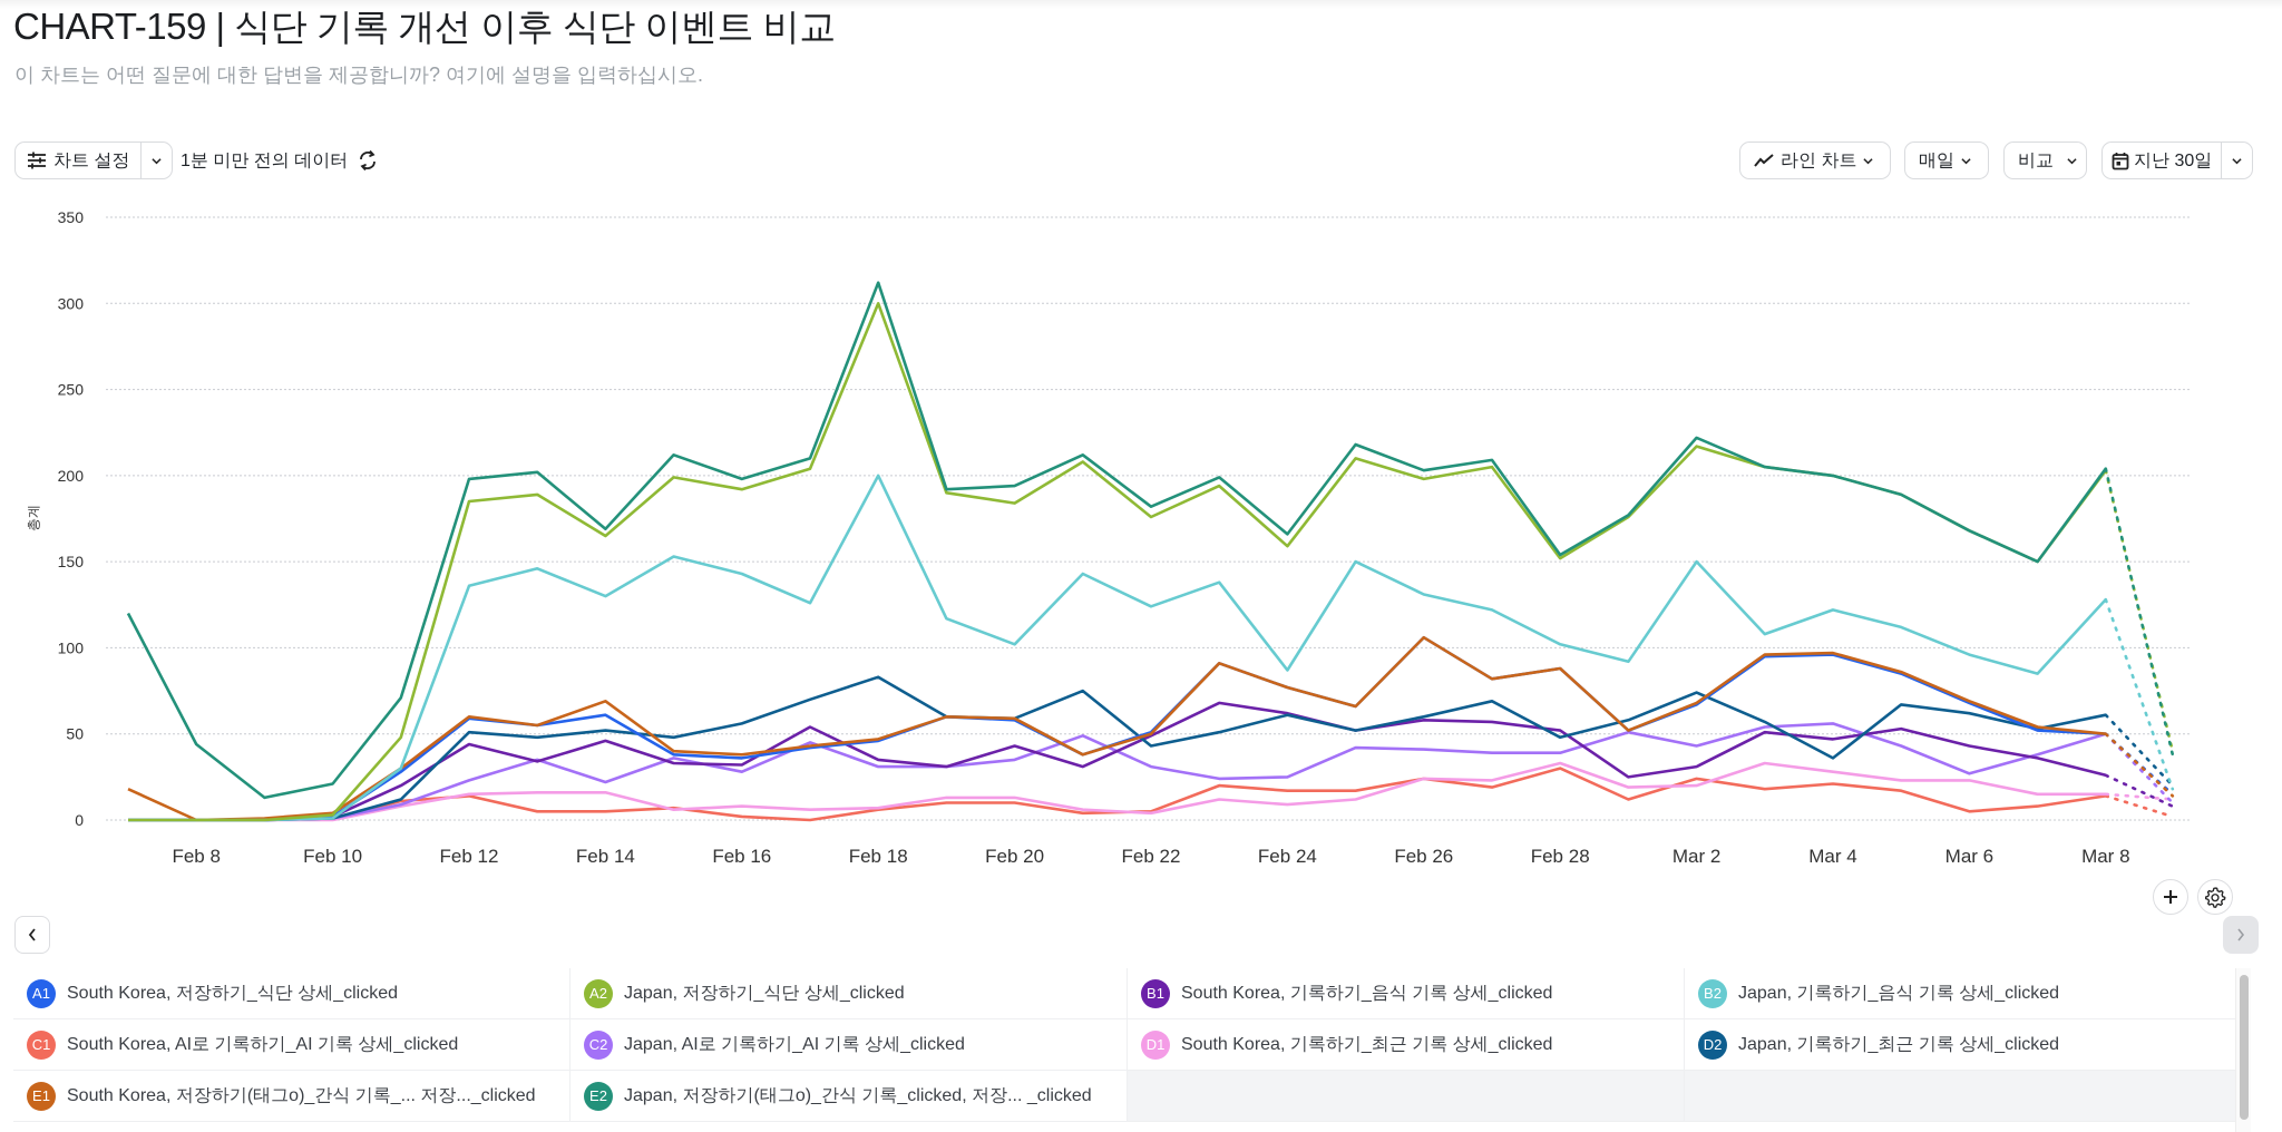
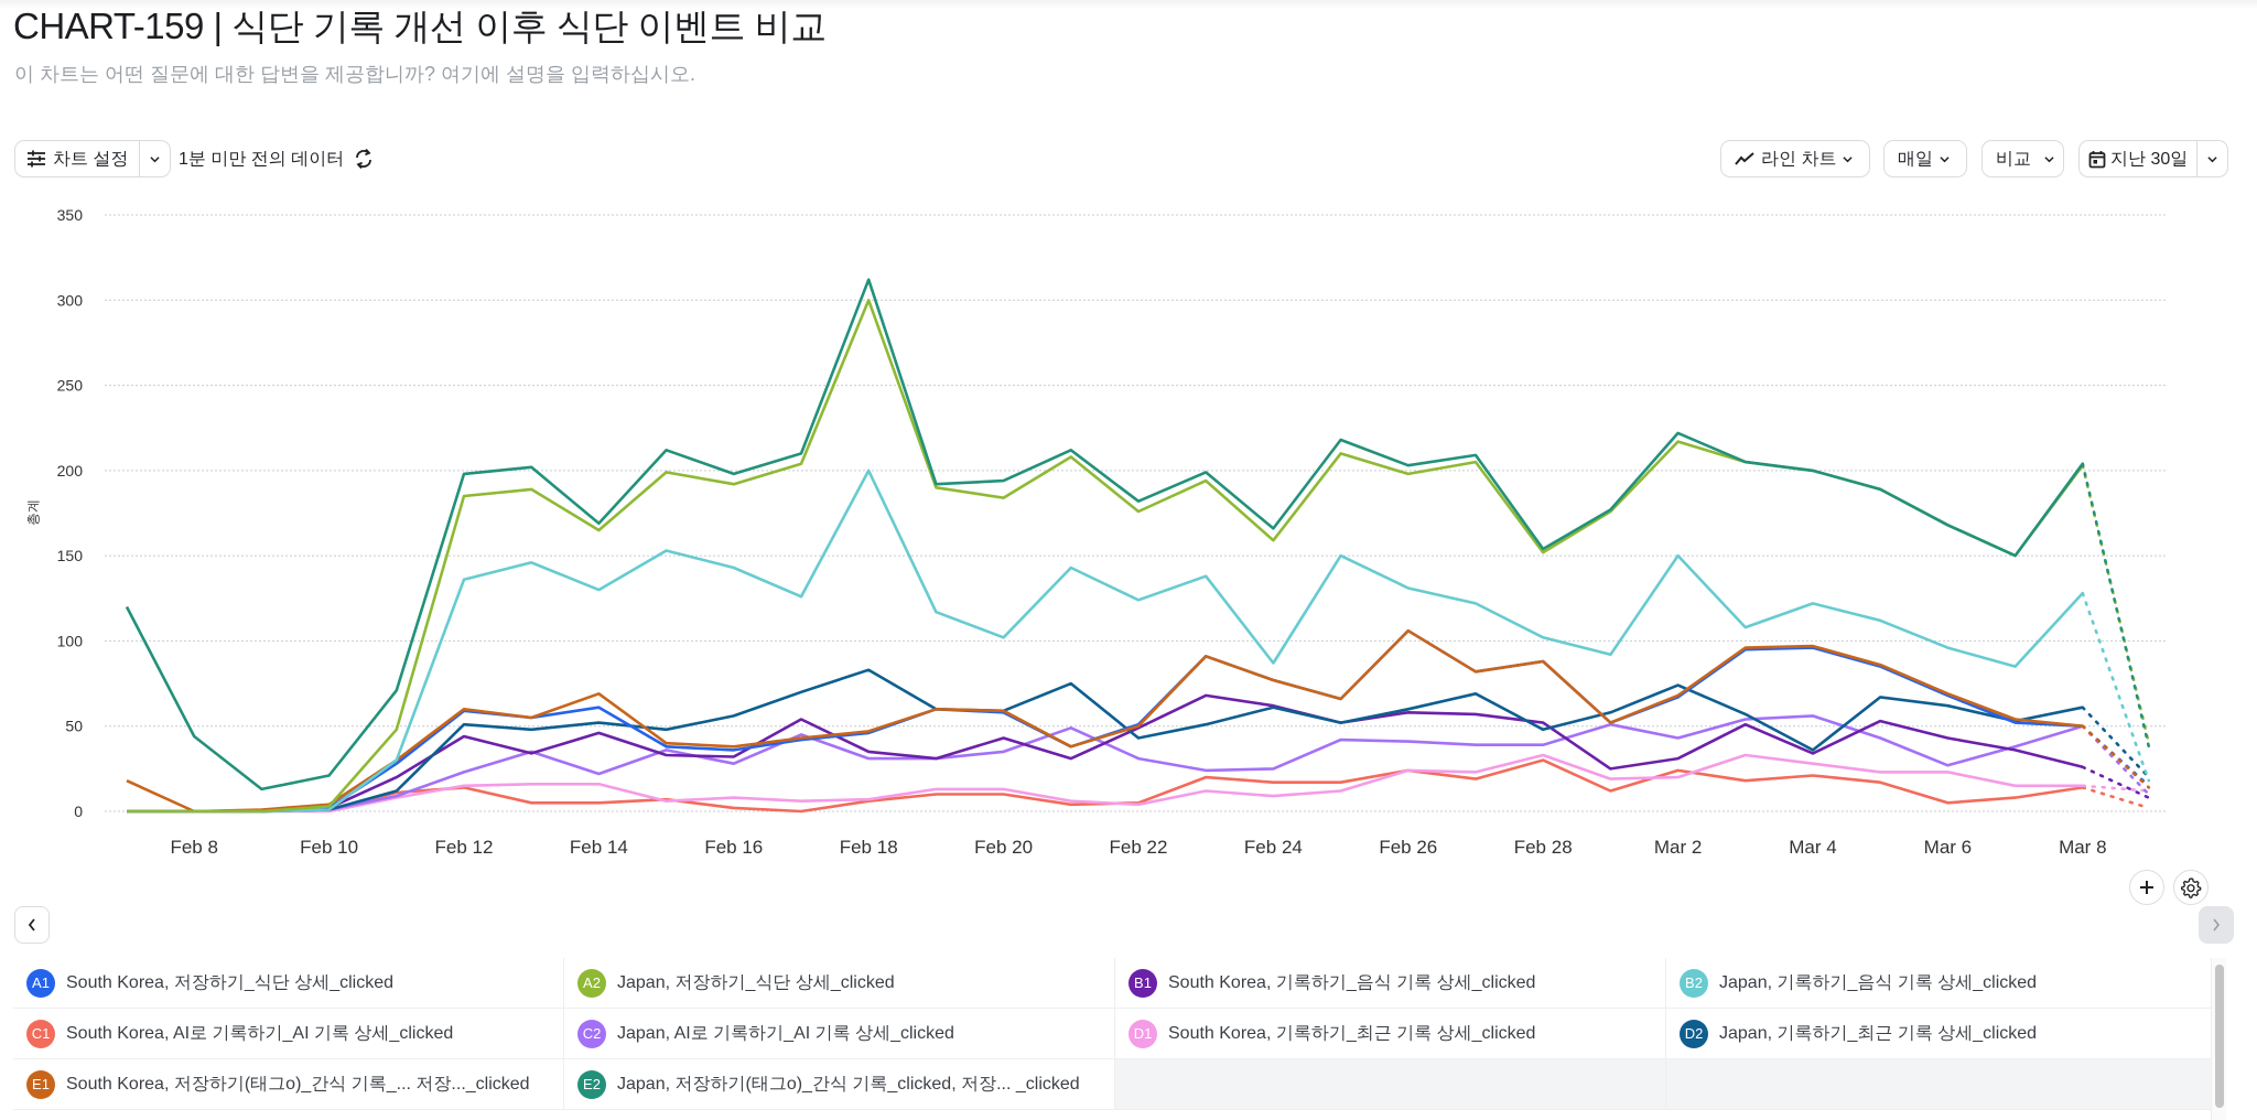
South Korea, 기록하기_음식 기록 상세_clicked/Mar 4: 47 -> 34
